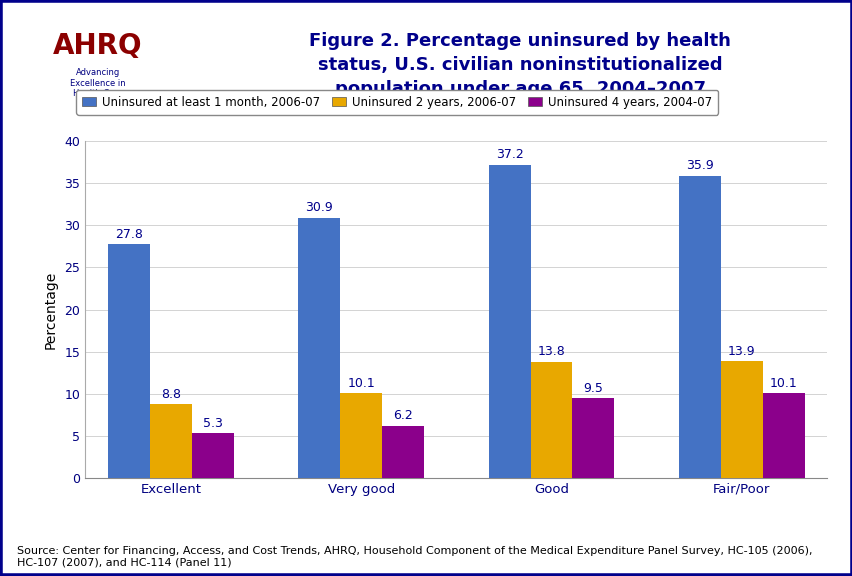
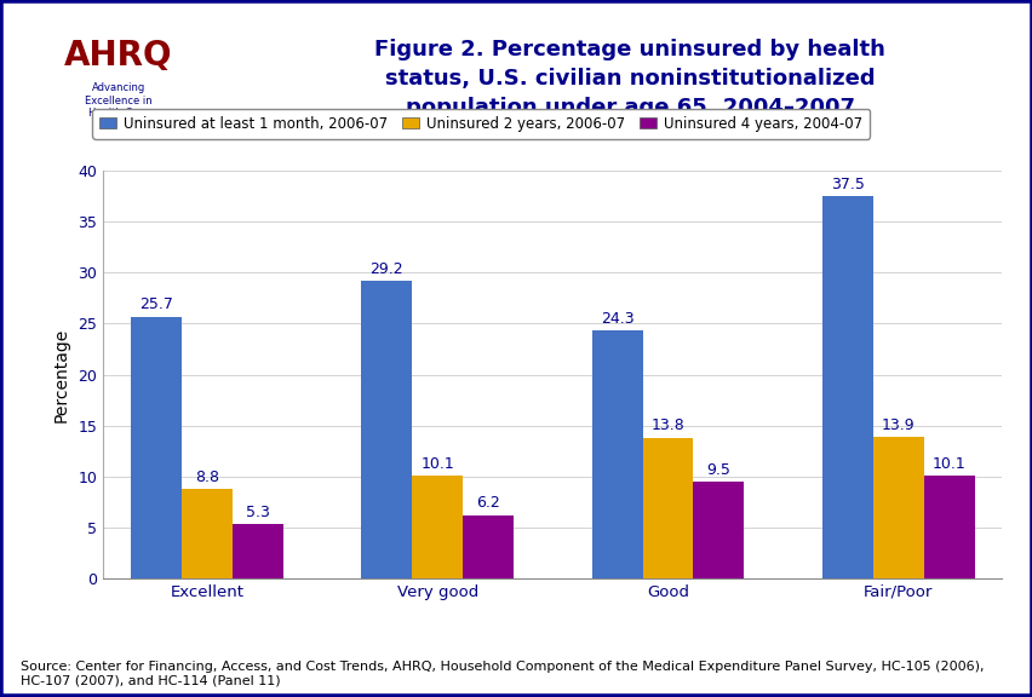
Uninsured at least 1 month, 2006-07/Excellent: 27.8 -> 25.7
Uninsured at least 1 month, 2006-07/Very good: 30.9 -> 29.2
Uninsured at least 1 month, 2006-07/Good: 37.2 -> 24.3
Uninsured at least 1 month, 2006-07/Fair/Poor: 35.9 -> 37.5
